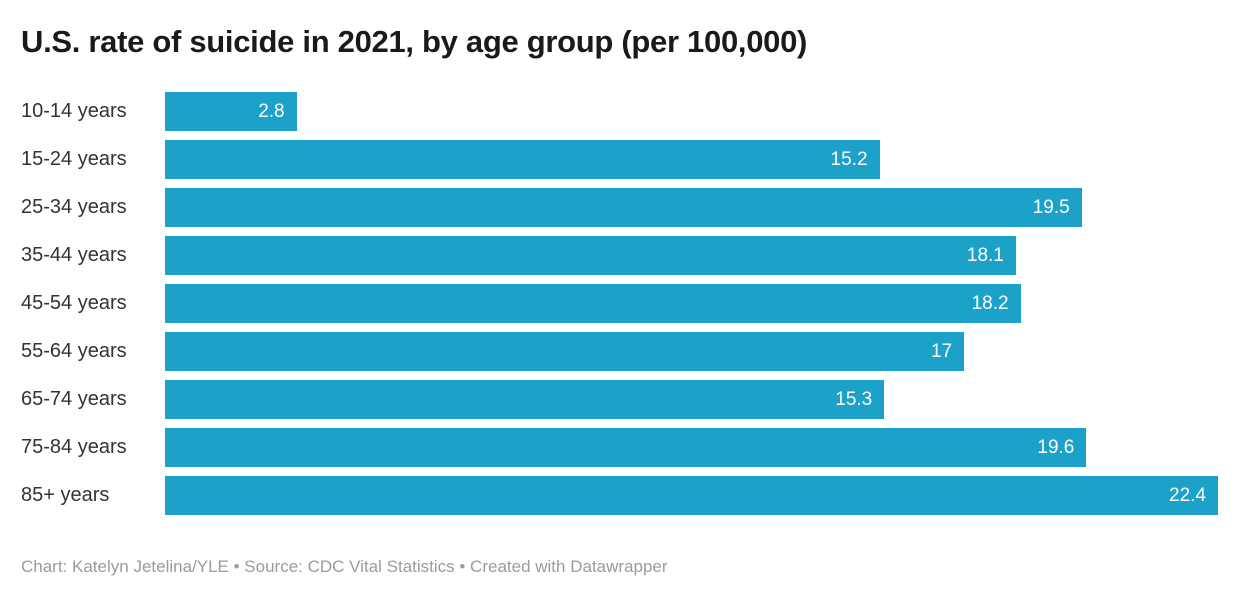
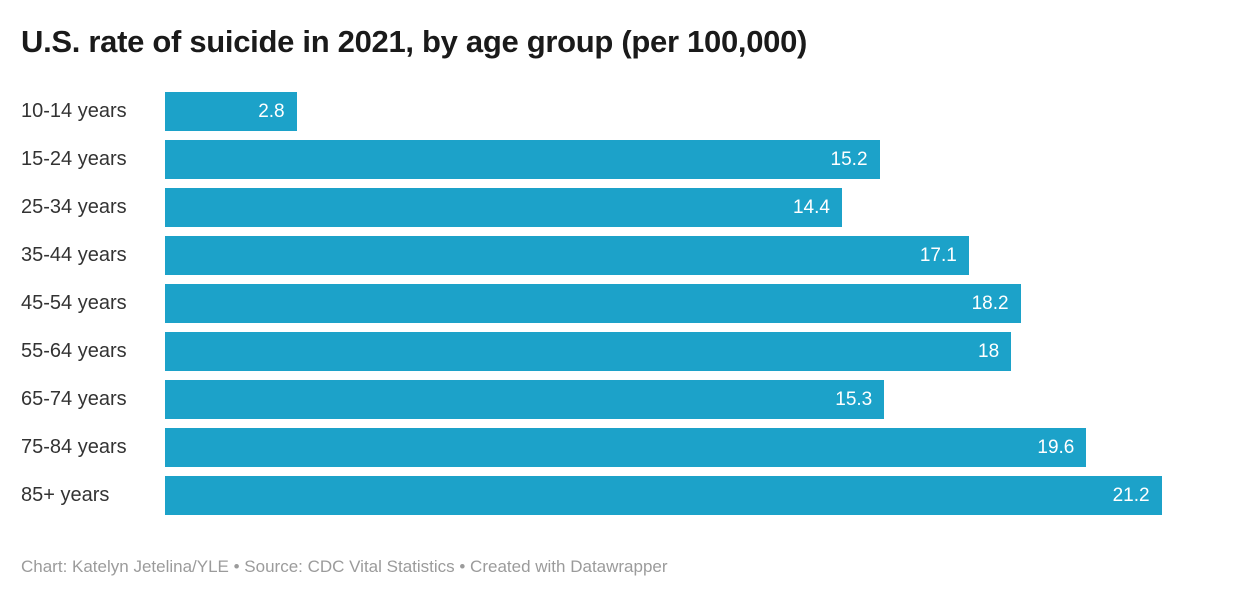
25-34 years: 19.5 -> 14.4
35-44 years: 18.1 -> 17.1
55-64 years: 17 -> 18
85+ years: 22.4 -> 21.2
